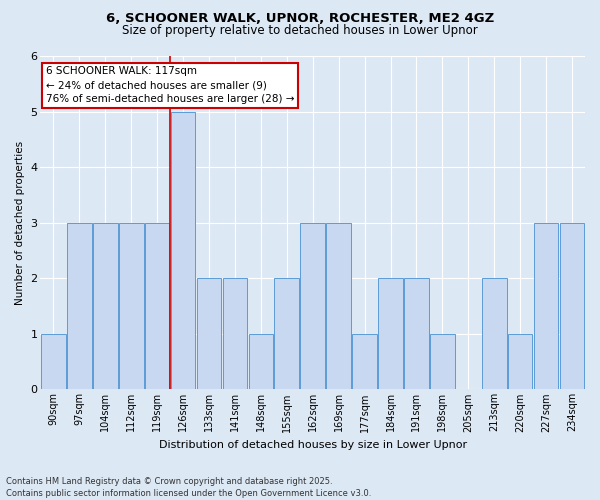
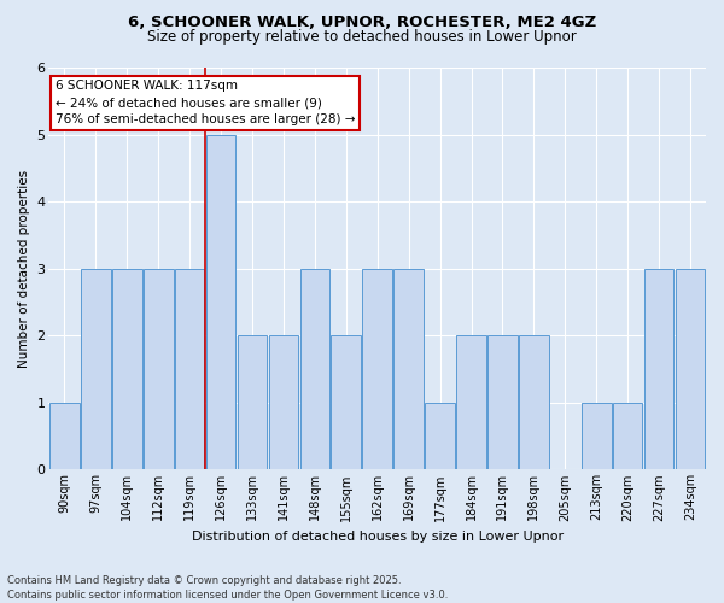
148sqm: 1 -> 3
198sqm: 1 -> 2
213sqm: 2 -> 1
